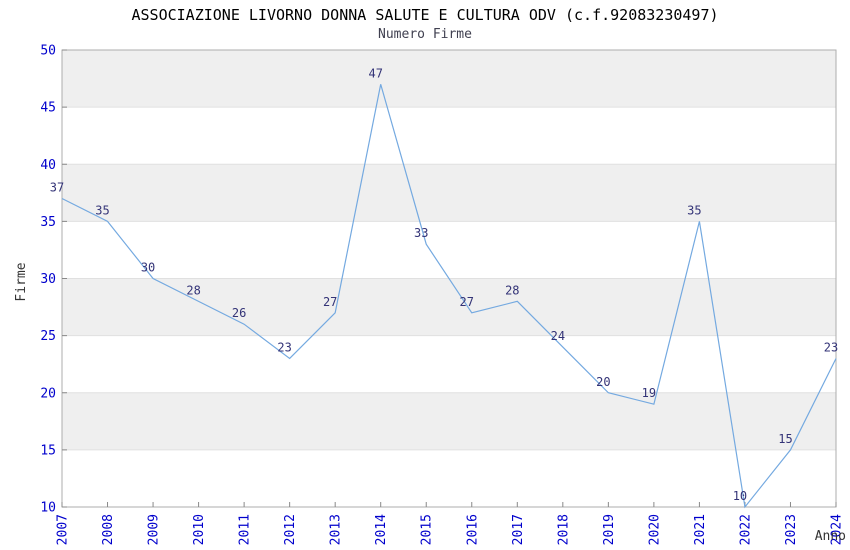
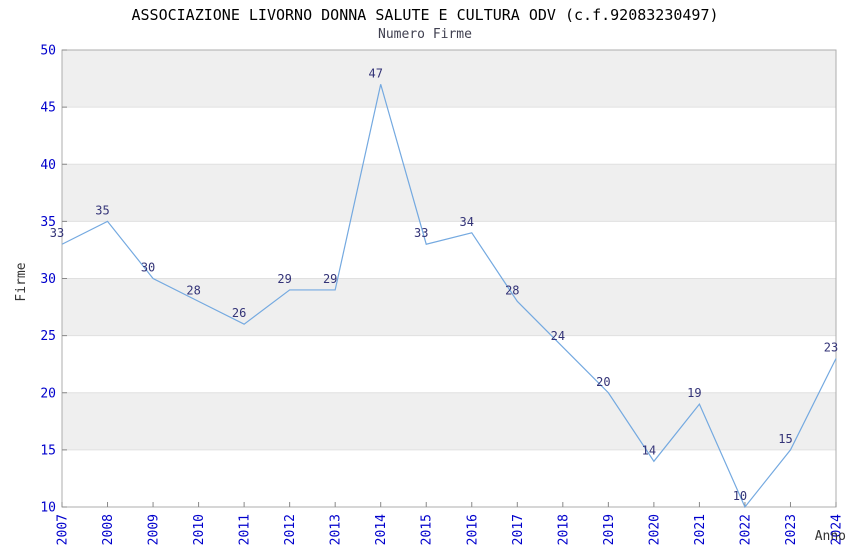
2007: 37 -> 33
2012: 23 -> 29
2013: 27 -> 29
2016: 27 -> 34
2020: 19 -> 14
2021: 35 -> 19
